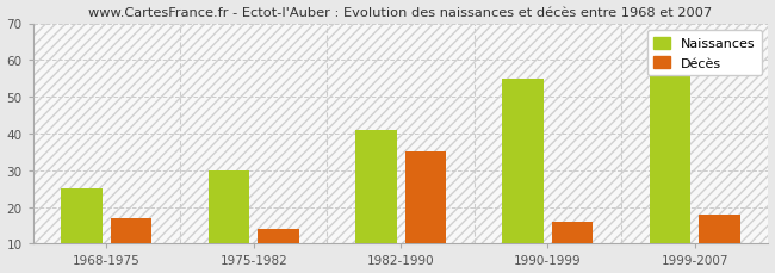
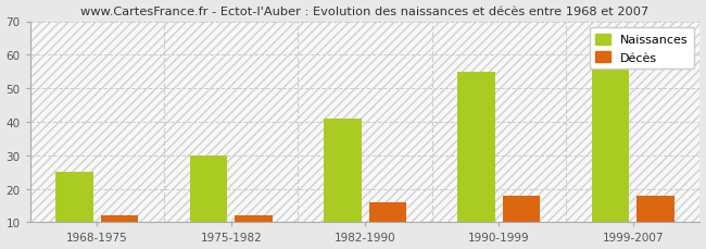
Décès/1968-1975: 17 -> 12
Décès/1975-1982: 14 -> 12
Décès/1982-1990: 35 -> 16
Décès/1990-1999: 16 -> 18
